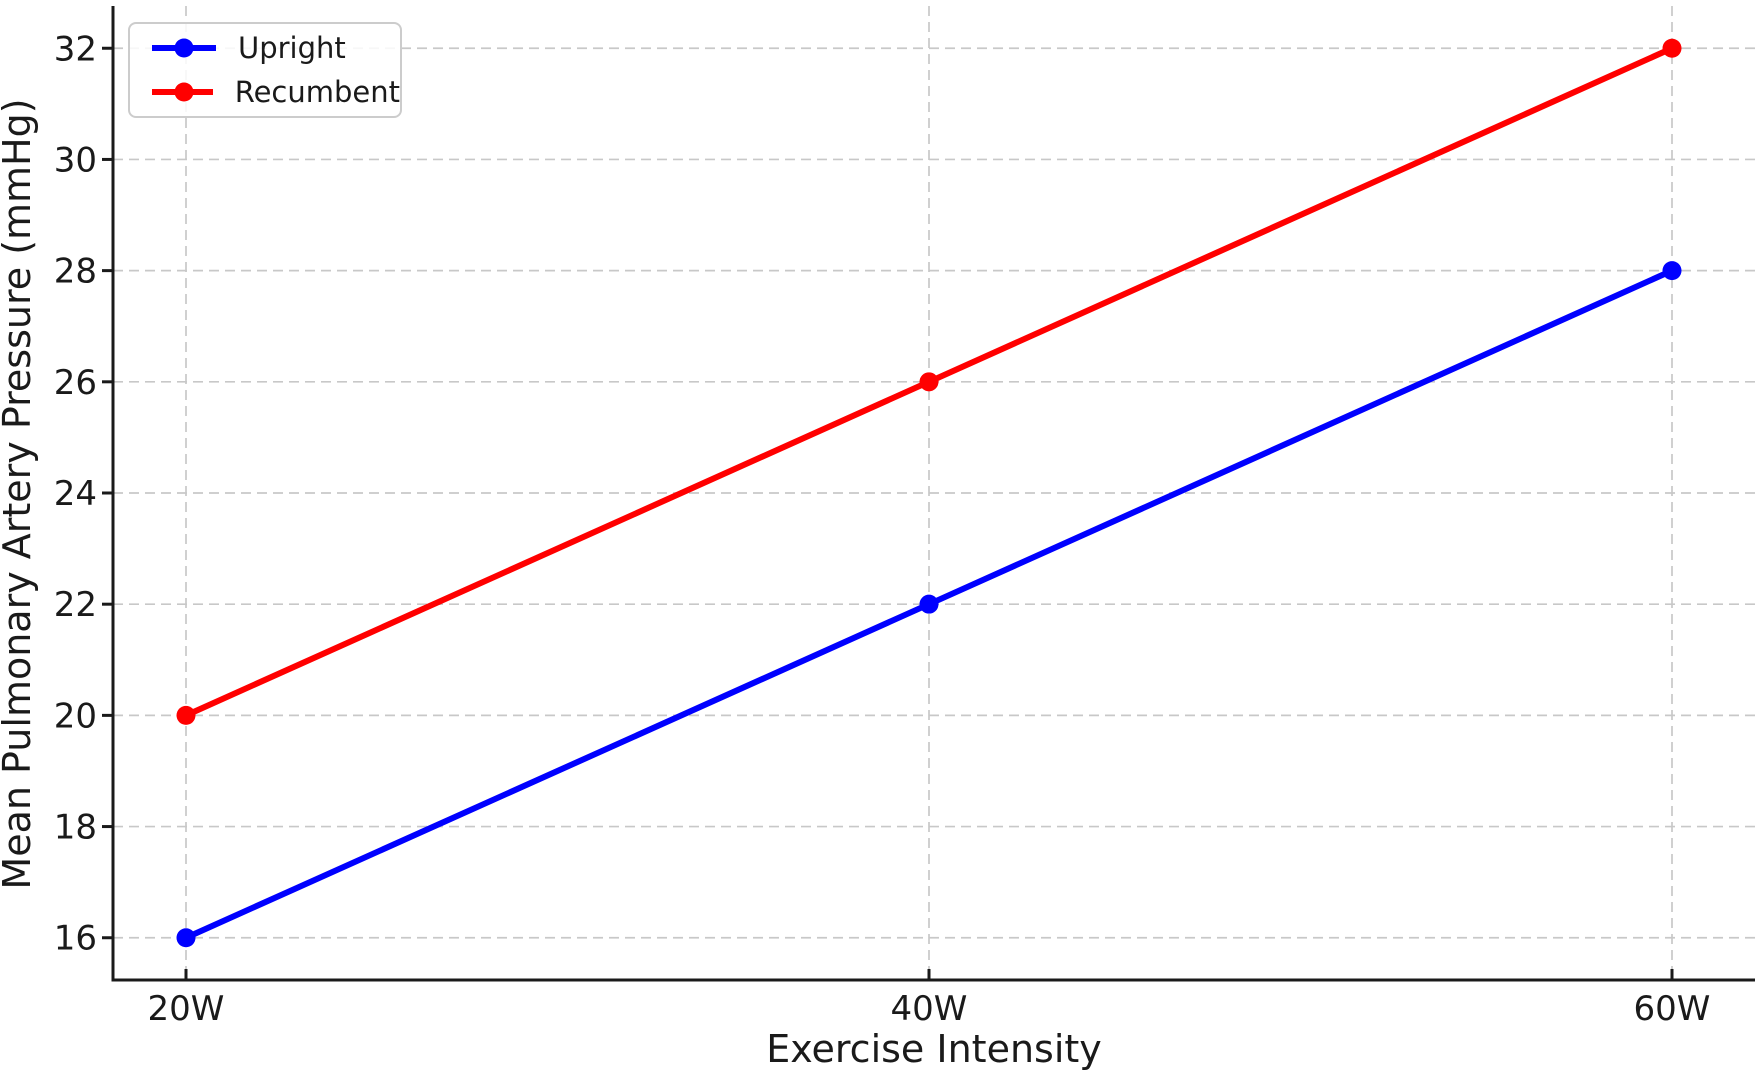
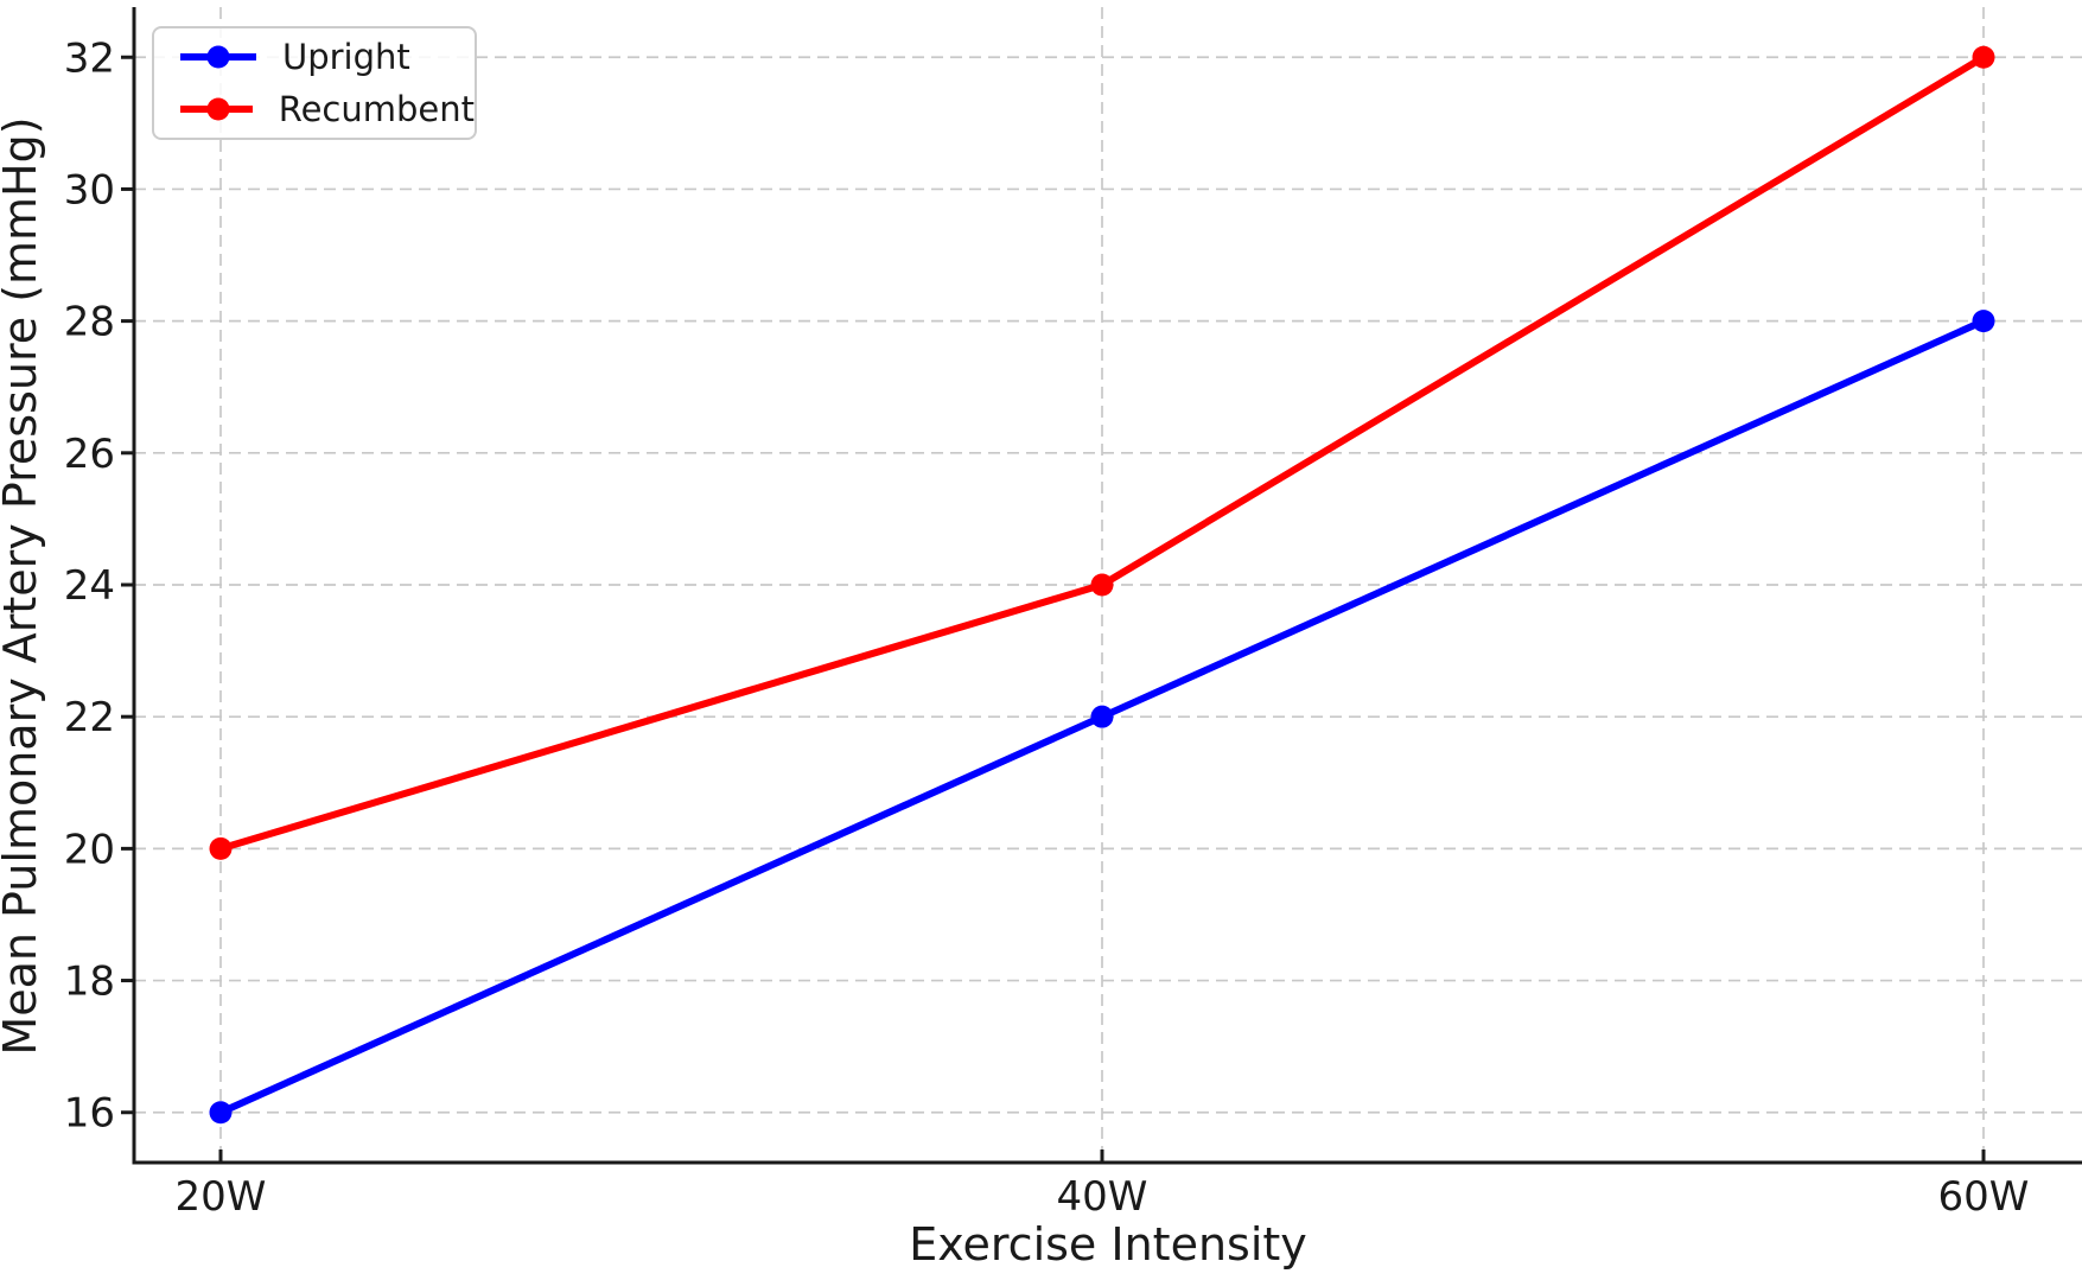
Recumbent/40W: 26 -> 24
